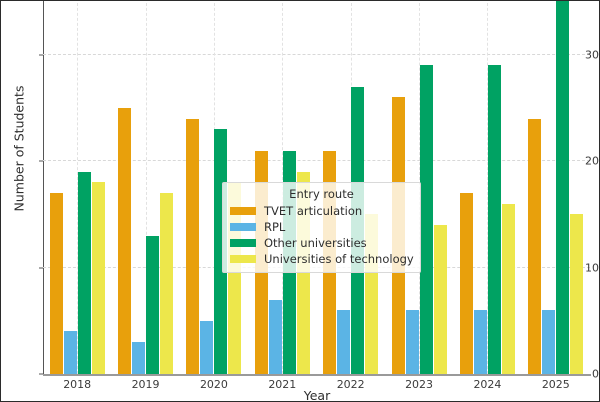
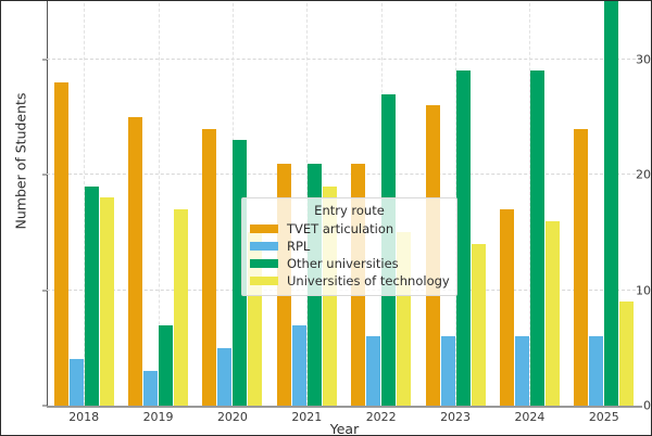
TVET articulation/2018: 17 -> 28
Other universities/2019: 13 -> 7
Universities of technology/2020: 18 -> 15
Universities of technology/2025: 15 -> 9
